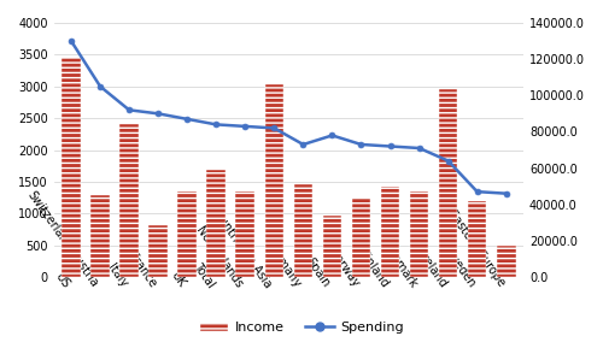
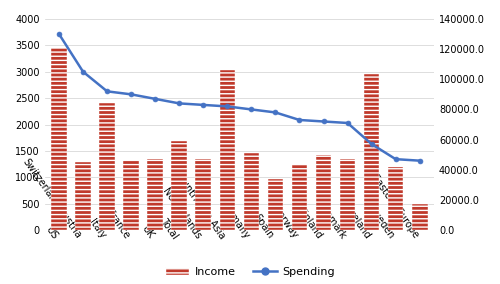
Income/France: 820 -> 1320
Spending/Germany: 73000 -> 80000
Spending/Ireland: 64000 -> 57000
